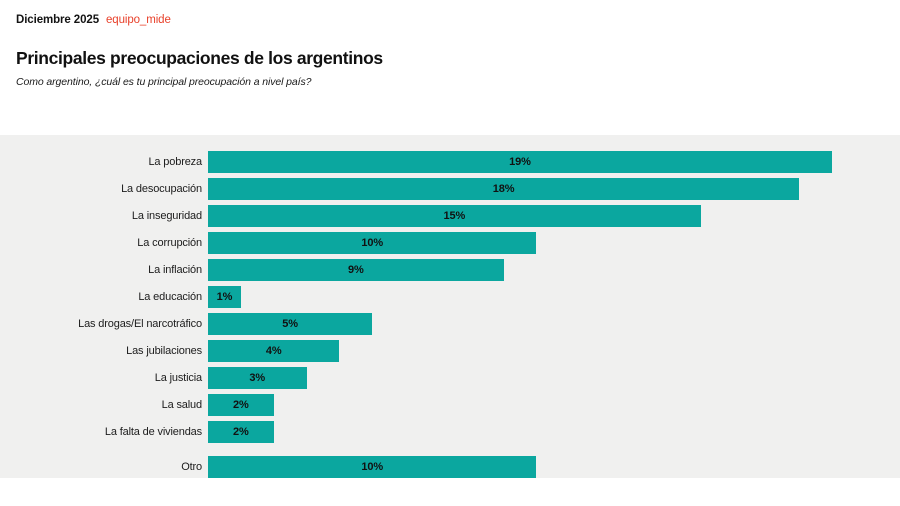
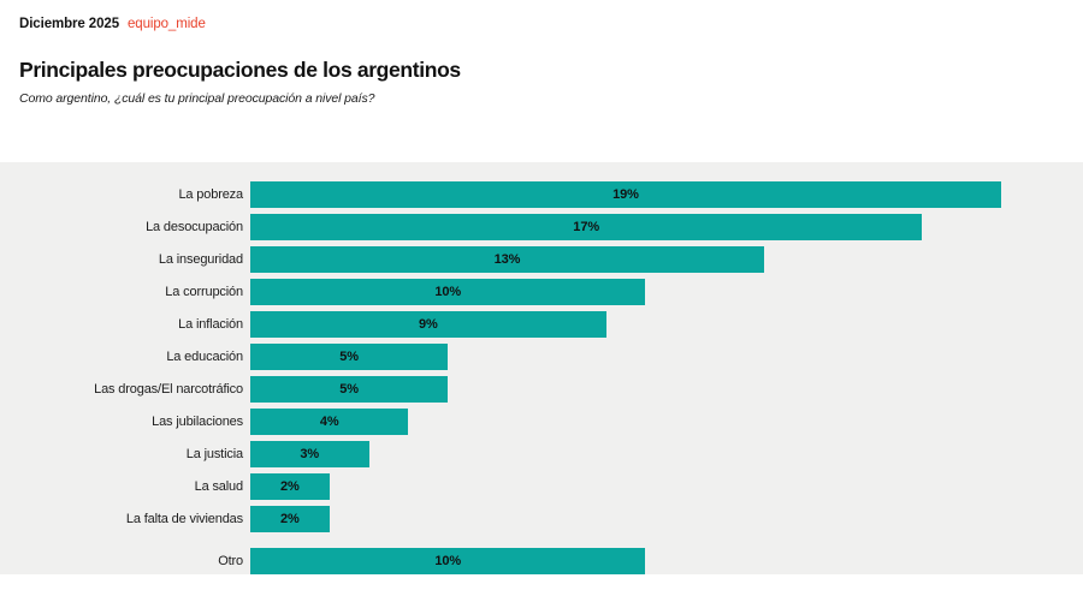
La desocupación: 18% -> 17%
La inseguridad: 15% -> 13%
La educación: 1% -> 5%
